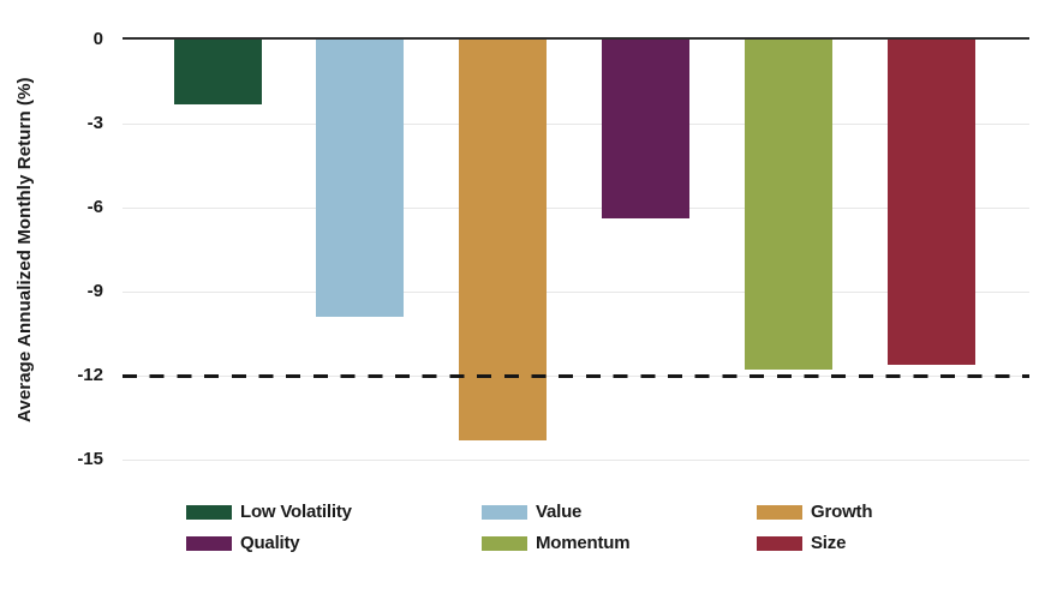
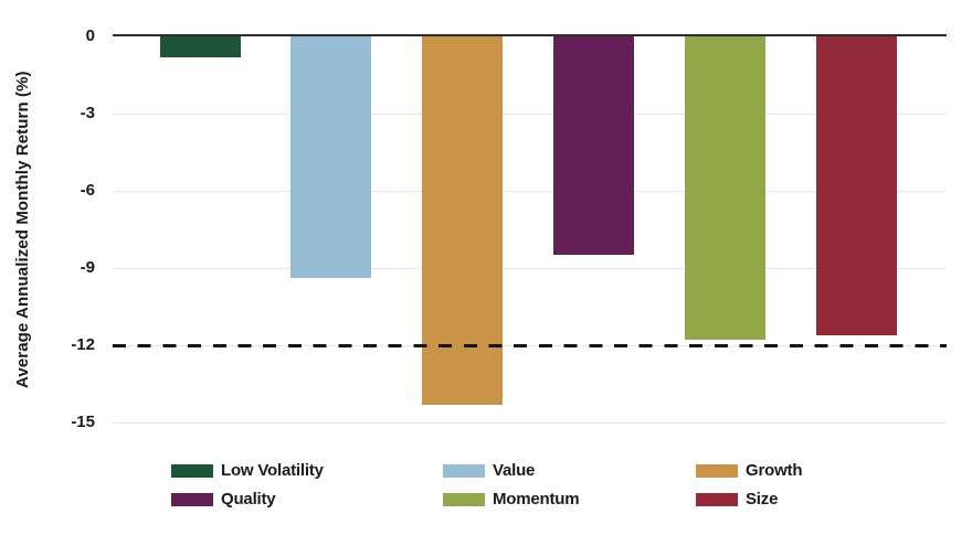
Low Volatility: -2.3 -> -0.8
Value: -9.9 -> -9.4
Quality: -6.4 -> -8.5
